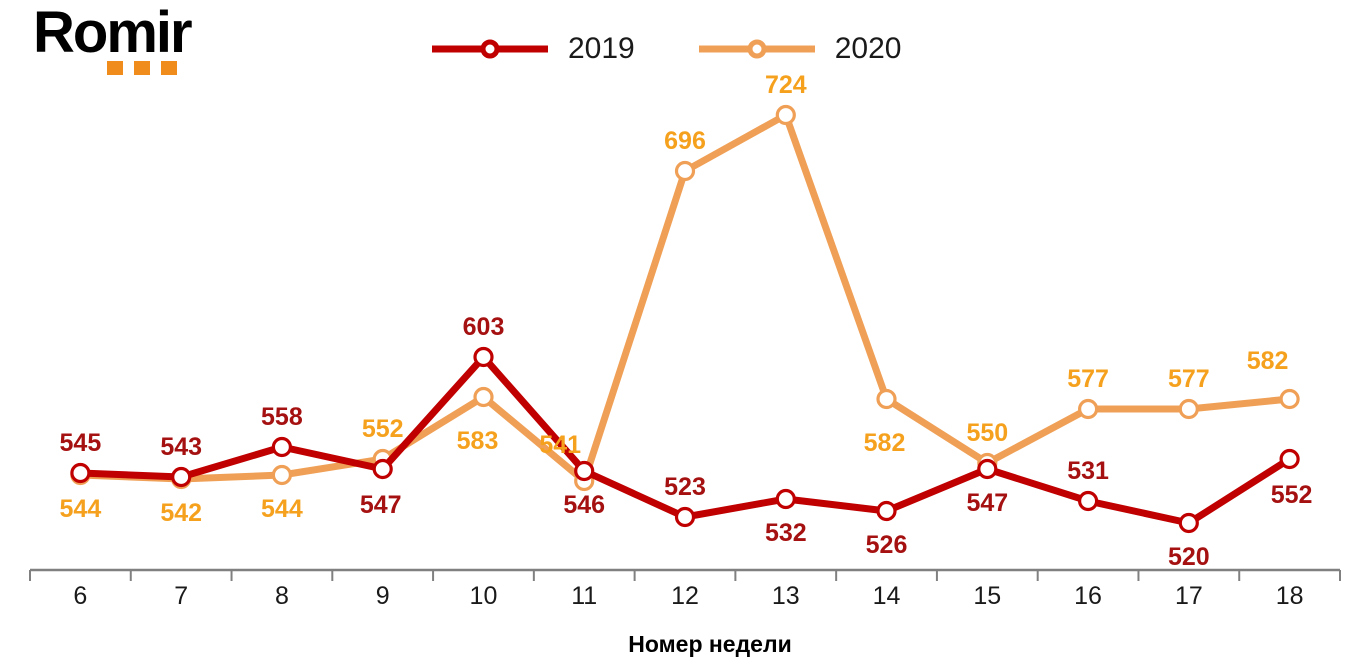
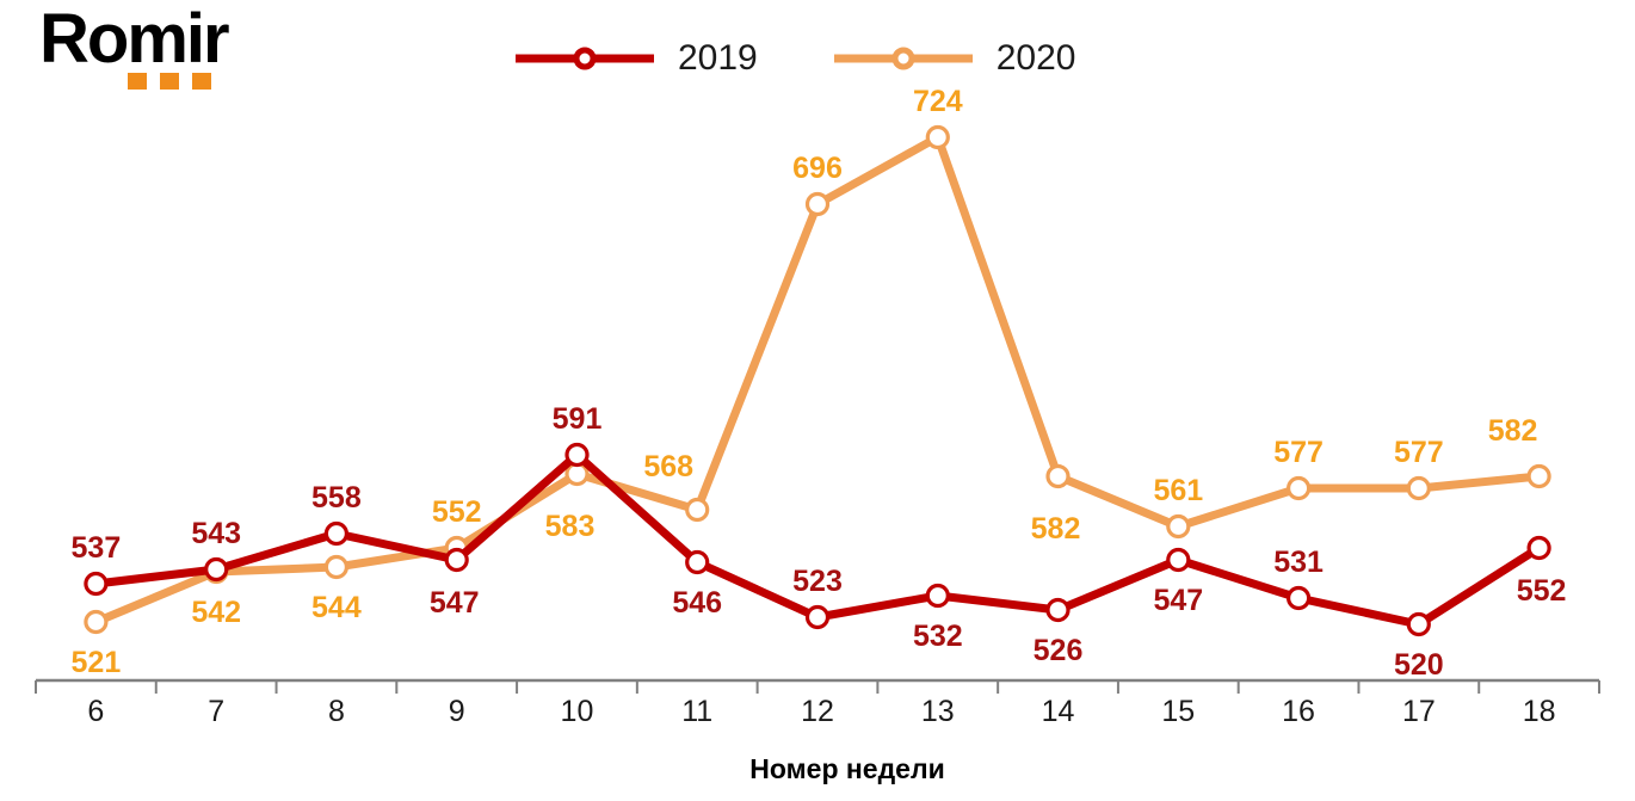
2019/6: 545 -> 537
2020/6: 544 -> 521
2019/10: 603 -> 591
2020/11: 541 -> 568
2020/15: 550 -> 561
